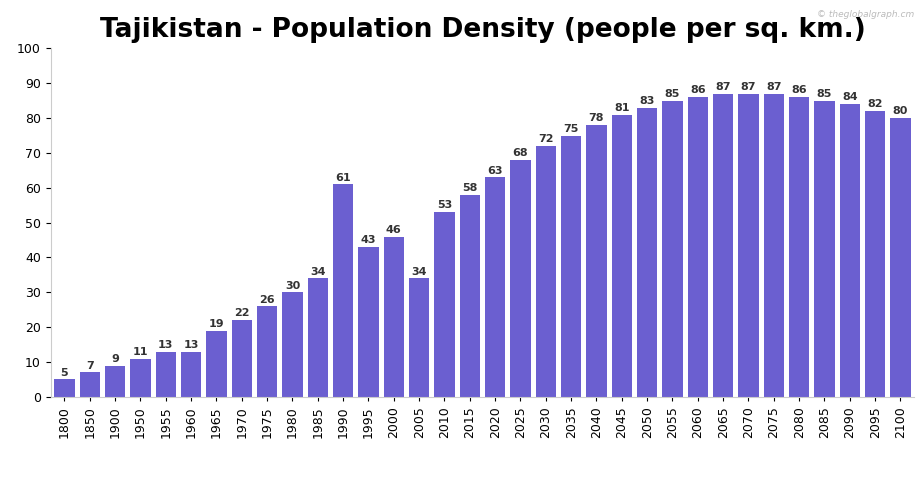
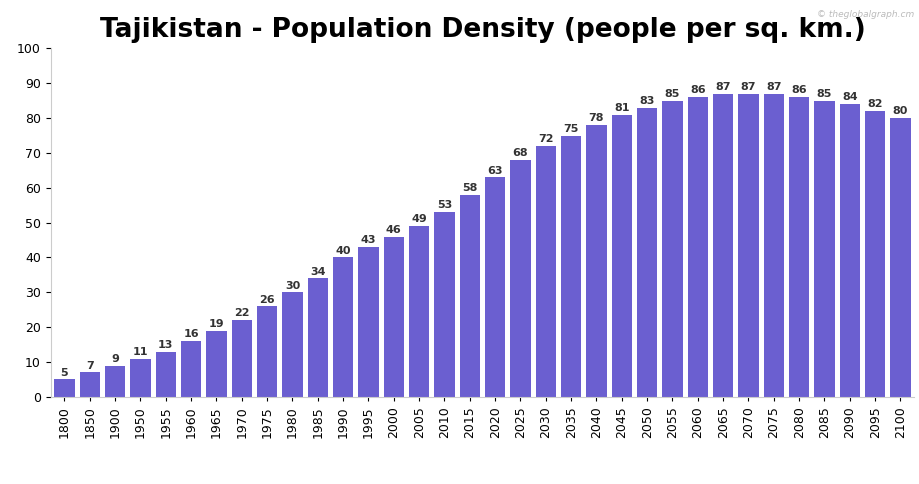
1960: 13 -> 16
1990: 61 -> 40
2005: 34 -> 49
